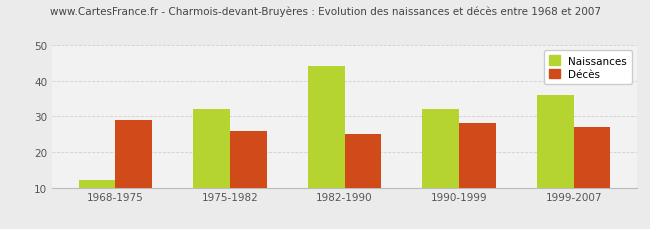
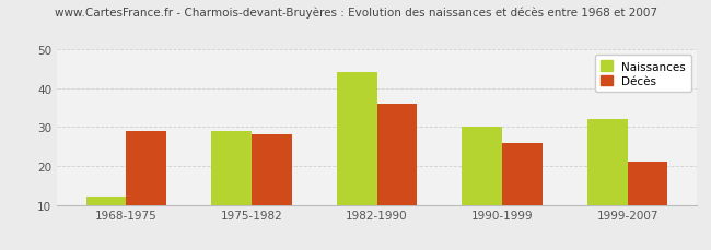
Naissances/1975-1982: 32 -> 29
Décès/1975-1982: 26 -> 28
Décès/1982-1990: 25 -> 36
Naissances/1990-1999: 32 -> 30
Décès/1990-1999: 28 -> 26
Naissances/1999-2007: 36 -> 32
Décès/1999-2007: 27 -> 21
